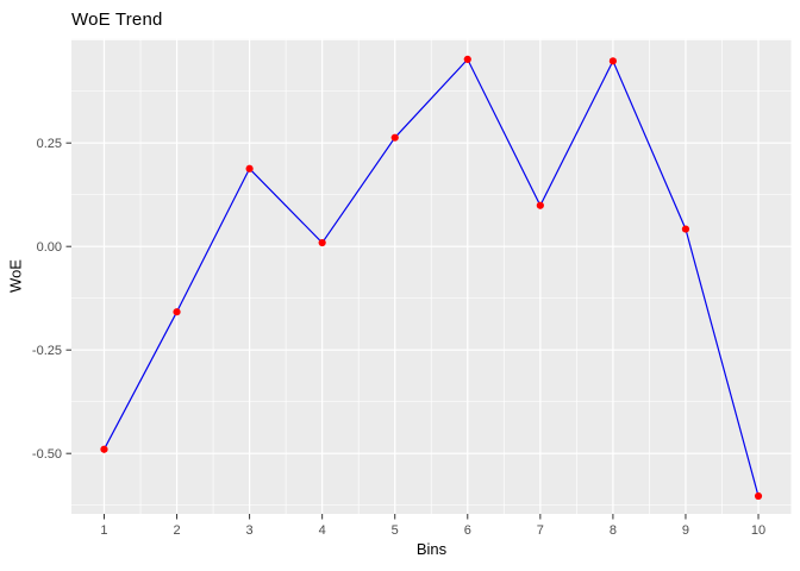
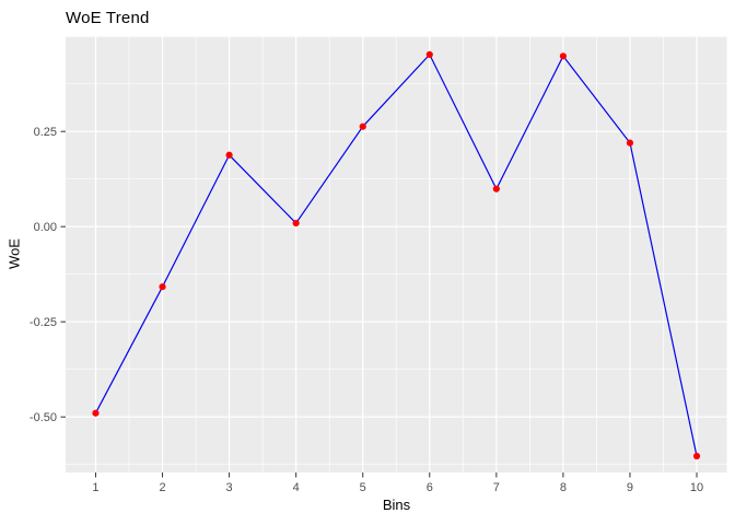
9: 0.04 -> 0.22
